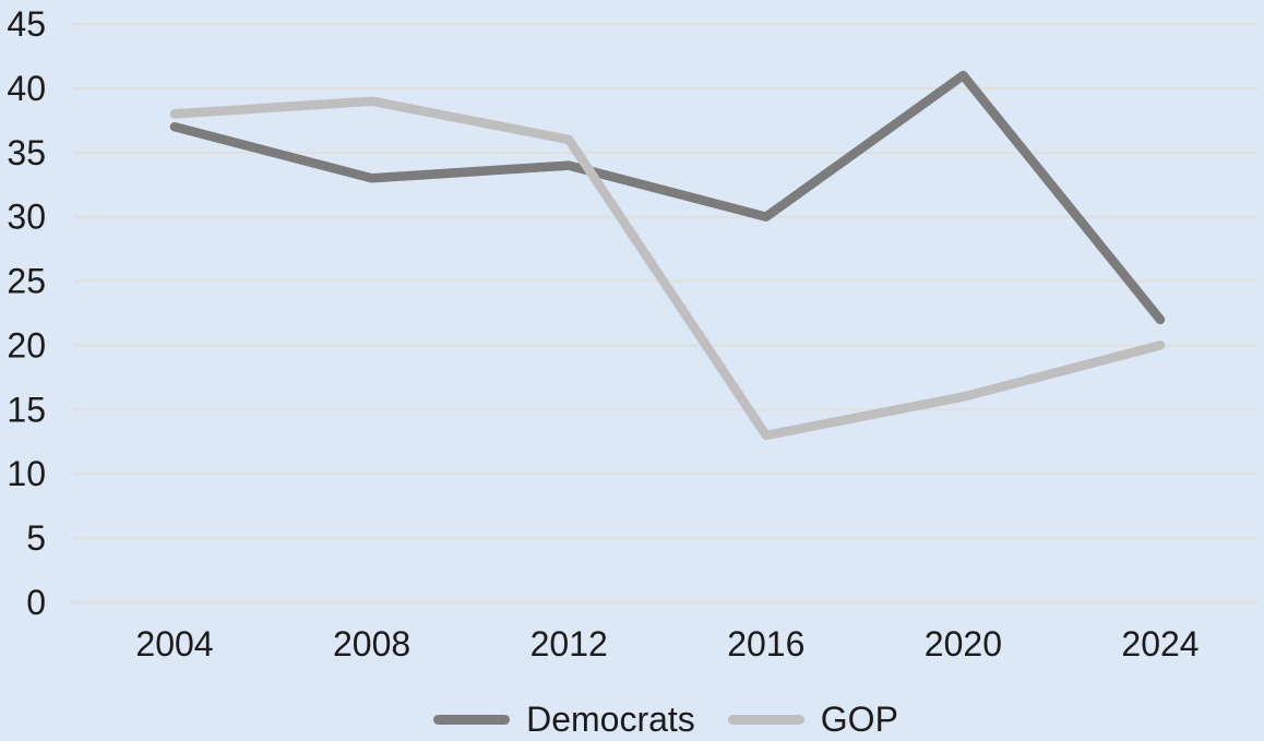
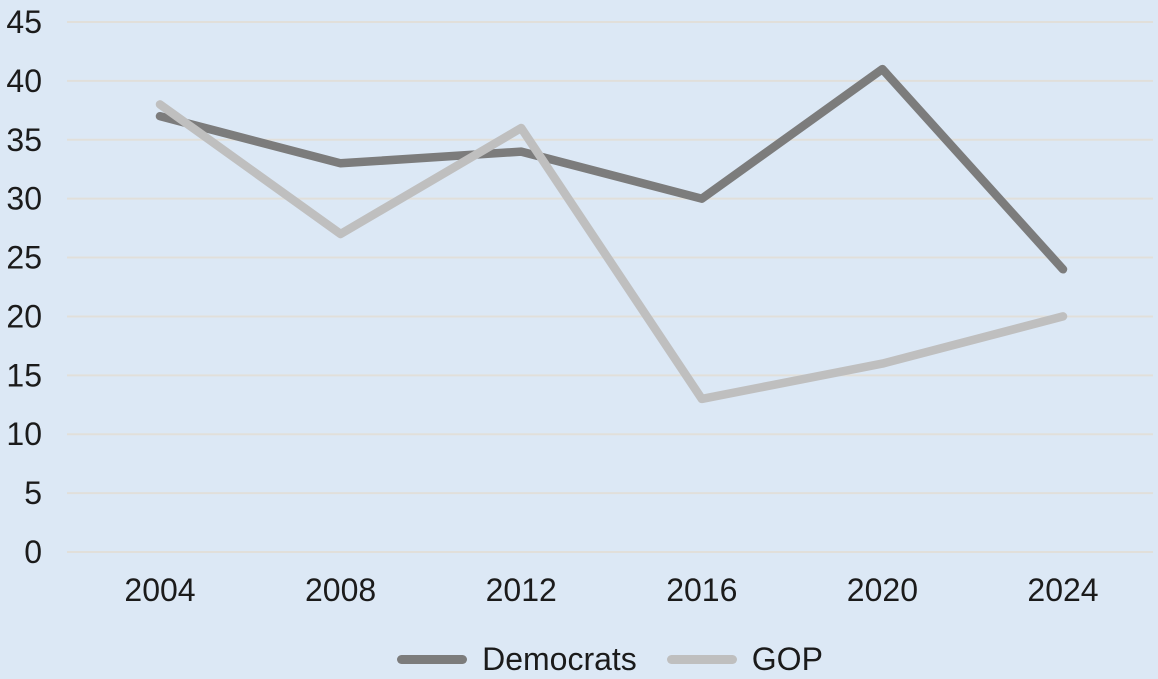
GOP/2008: 39 -> 27
Democrats/2024: 22 -> 24
